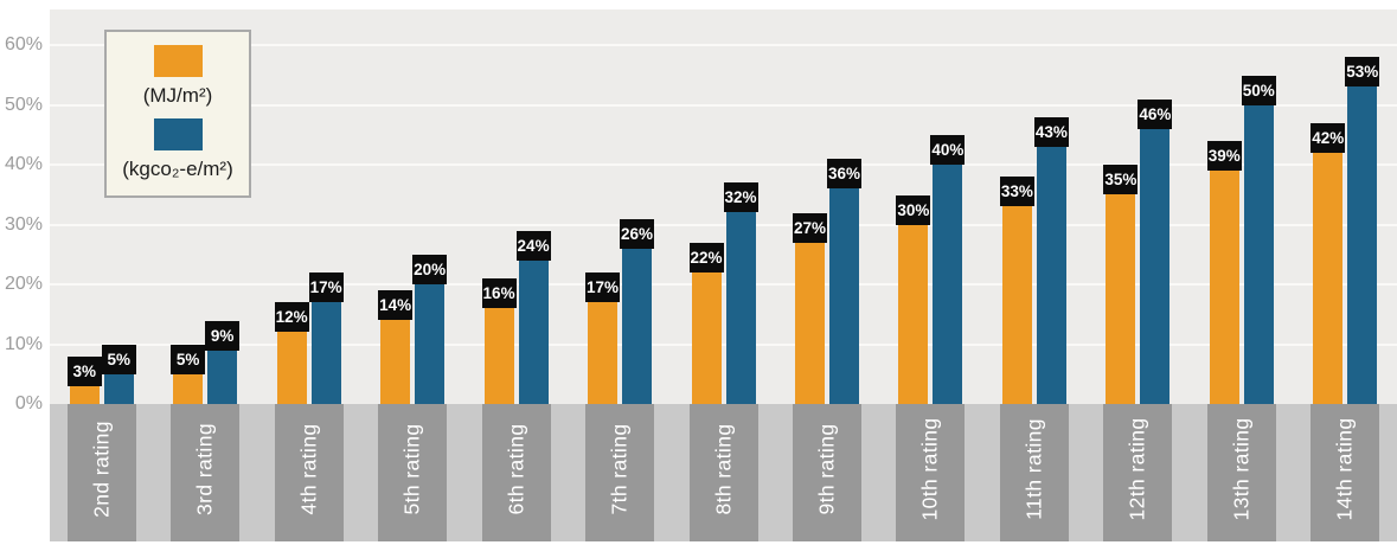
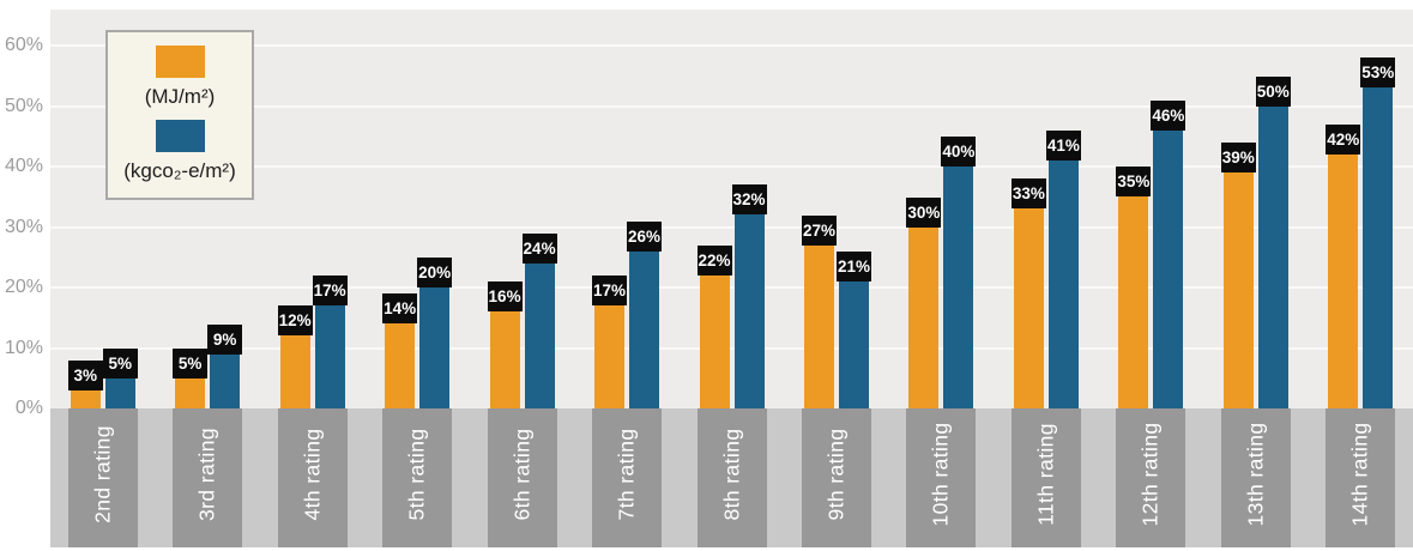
(kgco₂-e/m²)/9th rating: 36% -> 21%
(kgco₂-e/m²)/11th rating: 43% -> 41%
